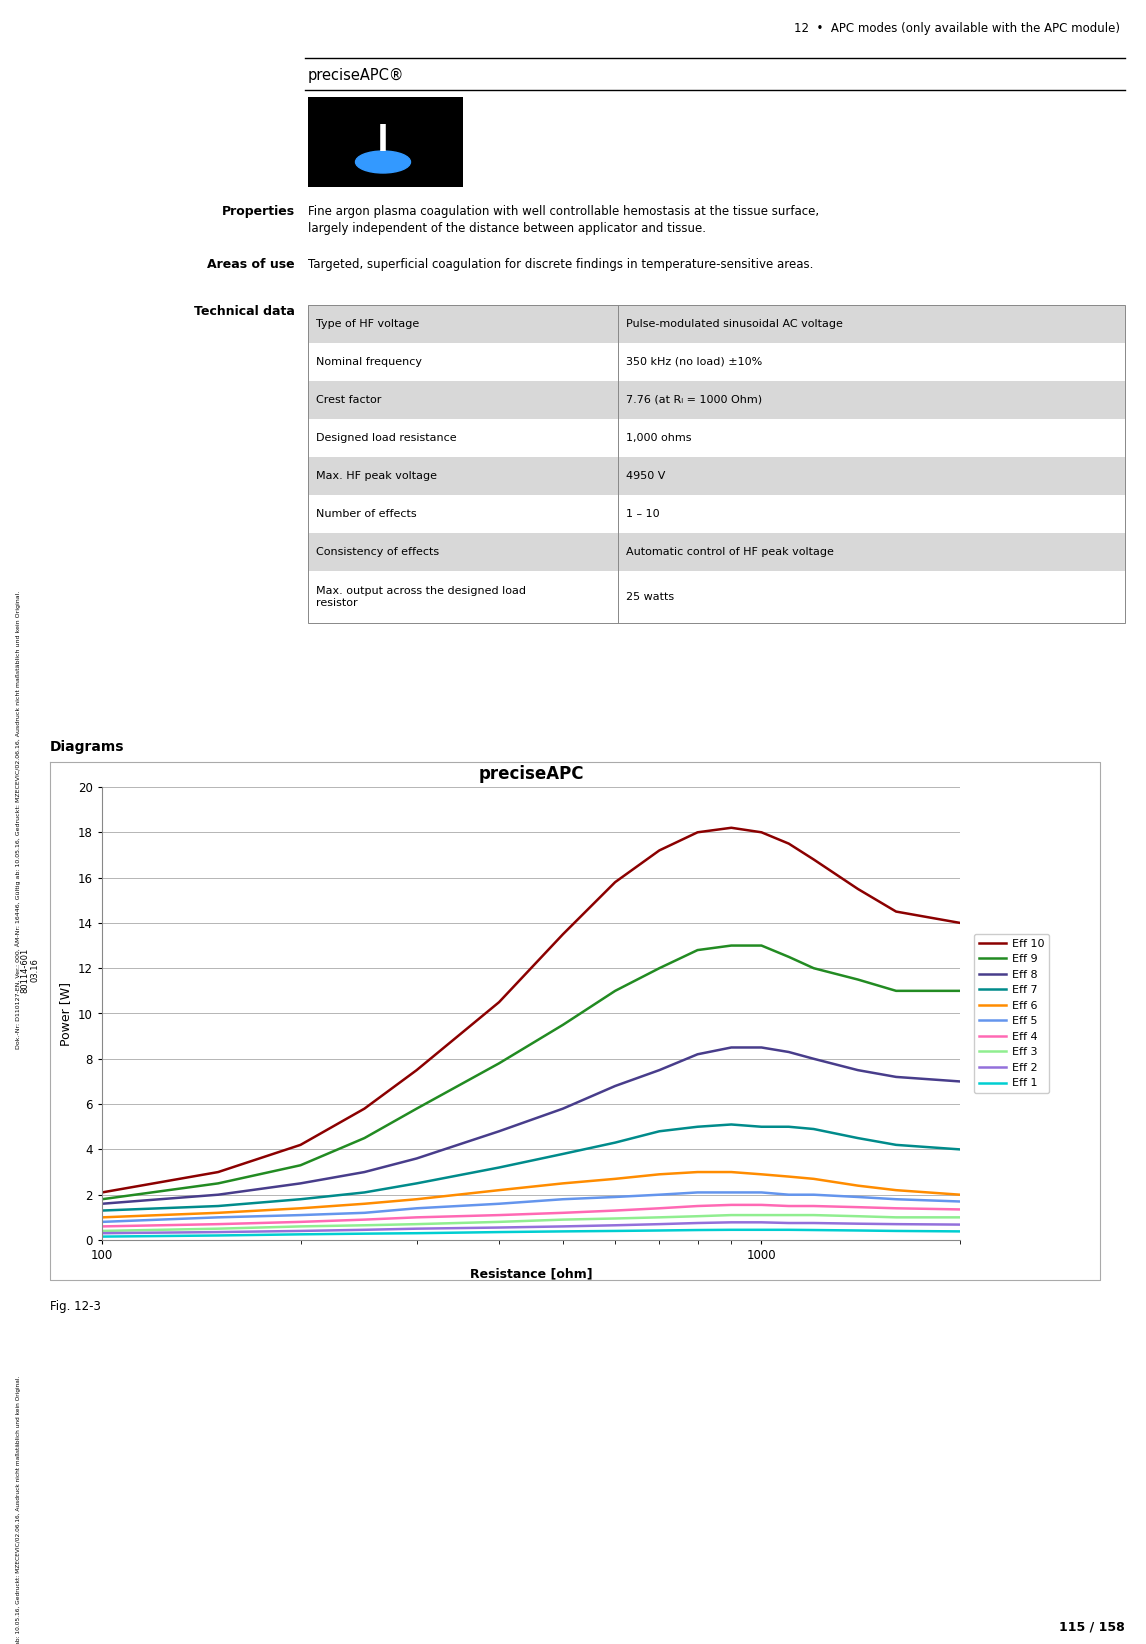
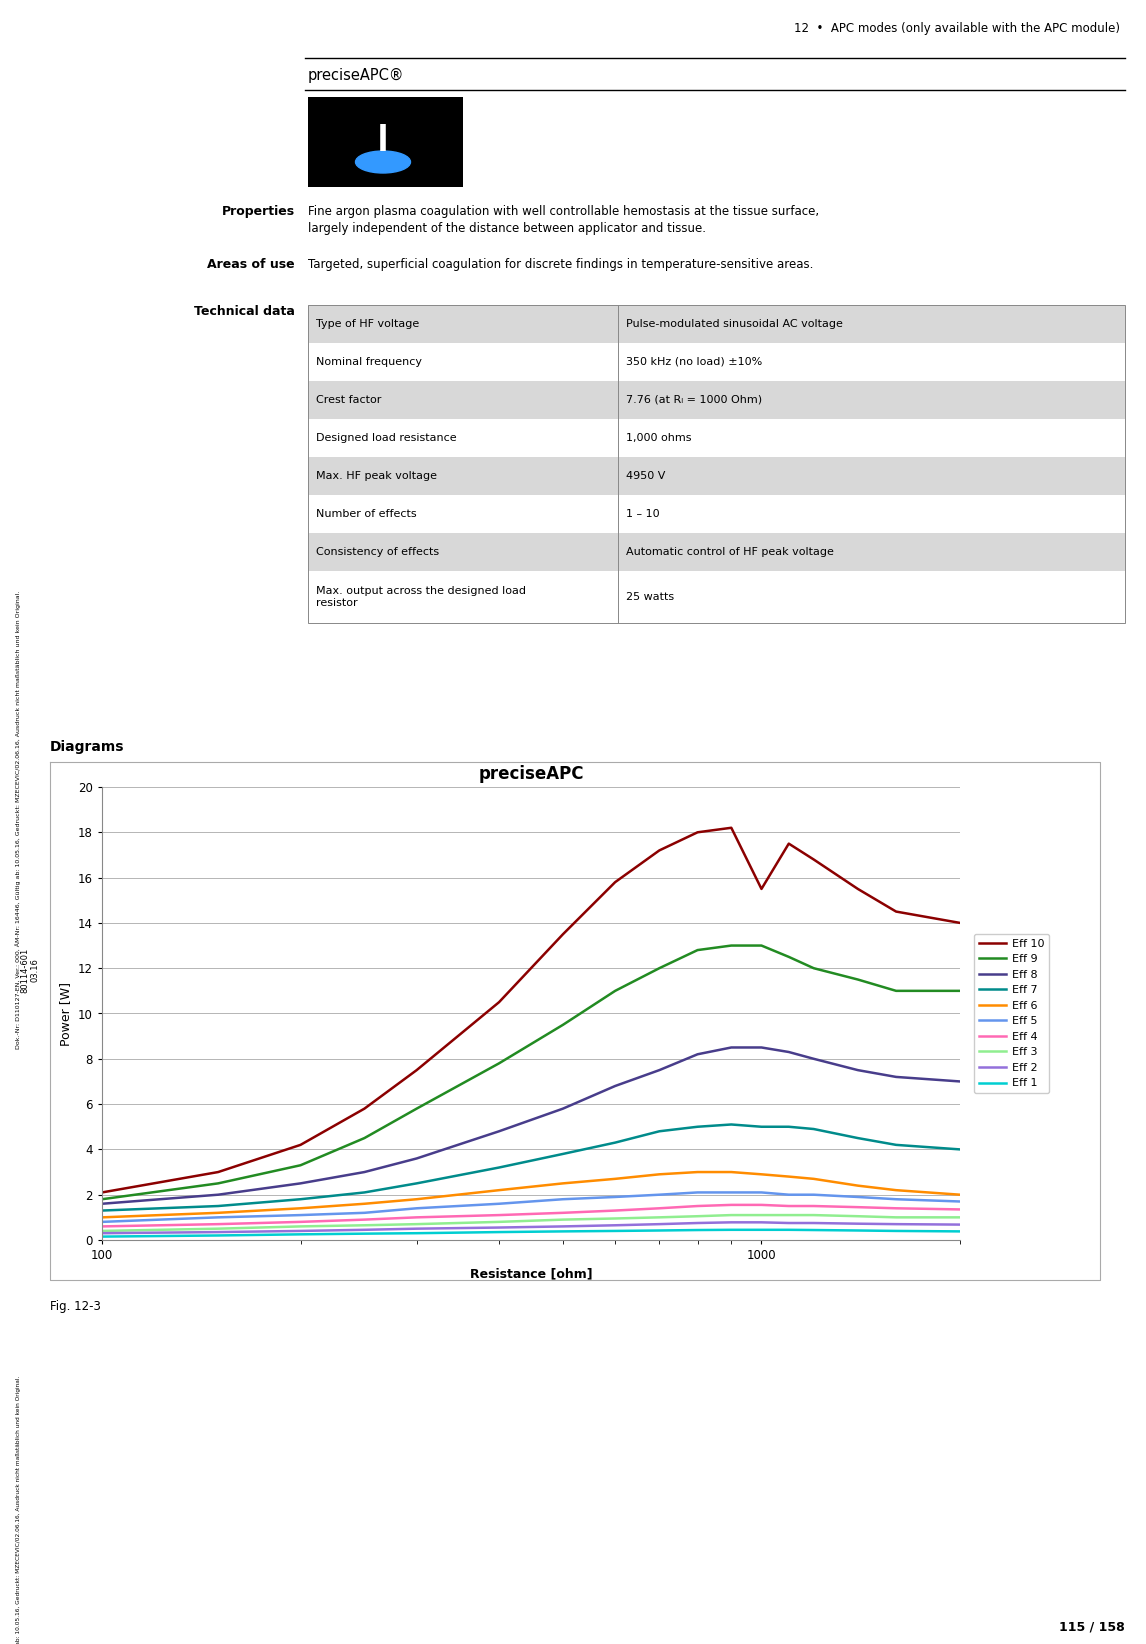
preciseAPC/Eff 10/1000: 18.0 -> 15.5
